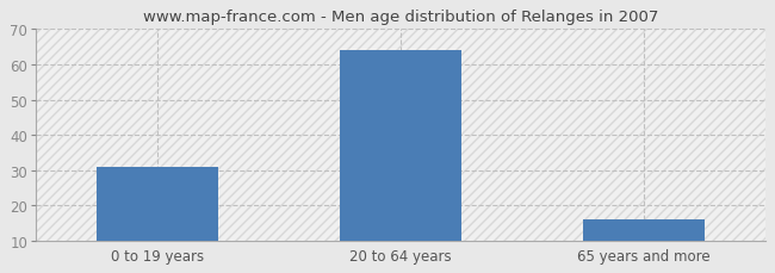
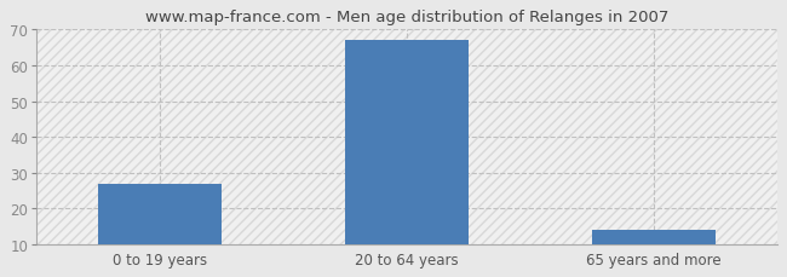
0 to 19 years: 31 -> 27
20 to 64 years: 64 -> 67
65 years and more: 16 -> 14
